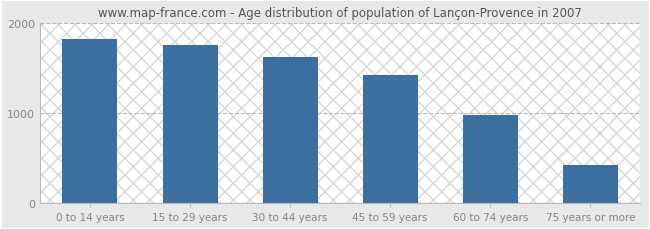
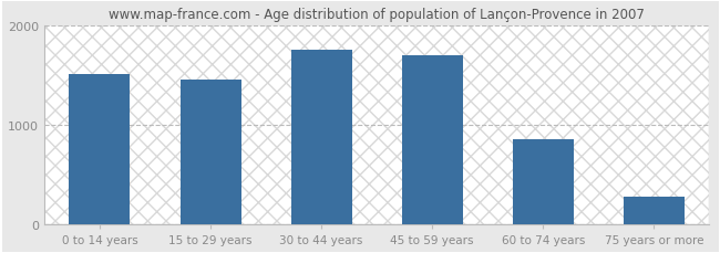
0 to 14 years: 1820 -> 1500
15 to 29 years: 1760 -> 1450
30 to 44 years: 1620 -> 1760
45 to 59 years: 1420 -> 1700
60 to 74 years: 980 -> 850
75 years or more: 420 -> 280
